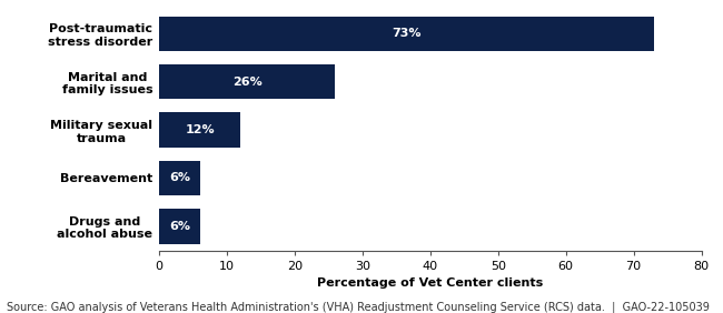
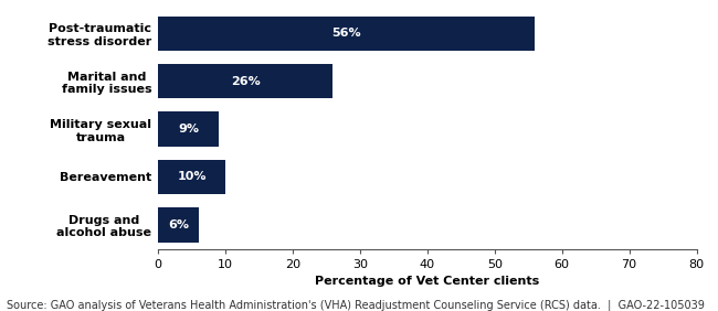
Post-traumatic stress disorder: 73% -> 56%
Military sexual trauma: 12% -> 9%
Bereavement: 6% -> 10%
